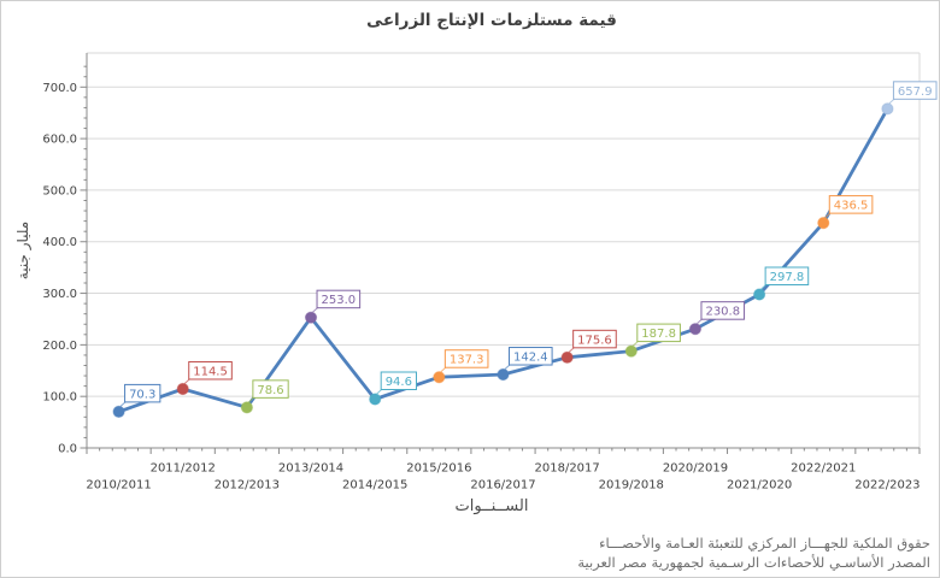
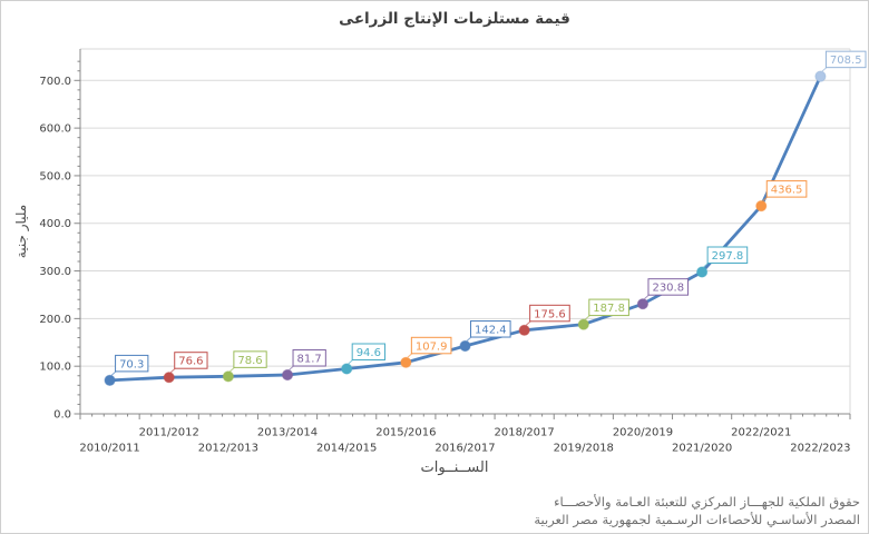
2011/2012: 114.5 -> 76.6
2013/2014: 253.0 -> 81.7
2015/2016: 137.3 -> 107.9
2022/2023: 657.9 -> 708.5
